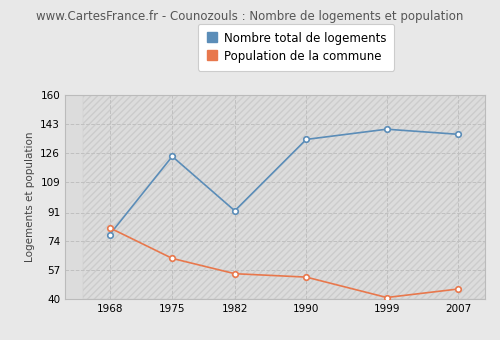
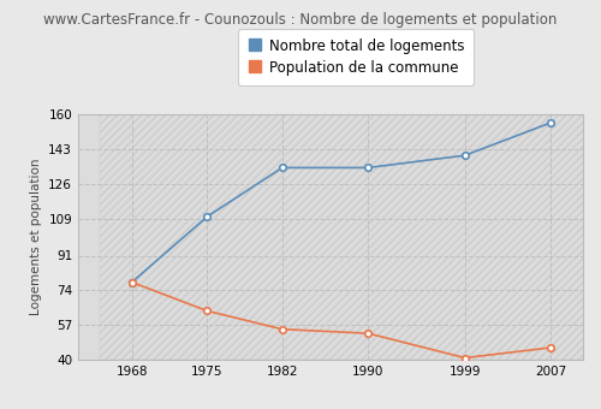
Population de la commune/1968: 82 -> 78
Nombre total de logements/1975: 124 -> 110
Nombre total de logements/1982: 92 -> 134
Nombre total de logements/2007: 137 -> 156
